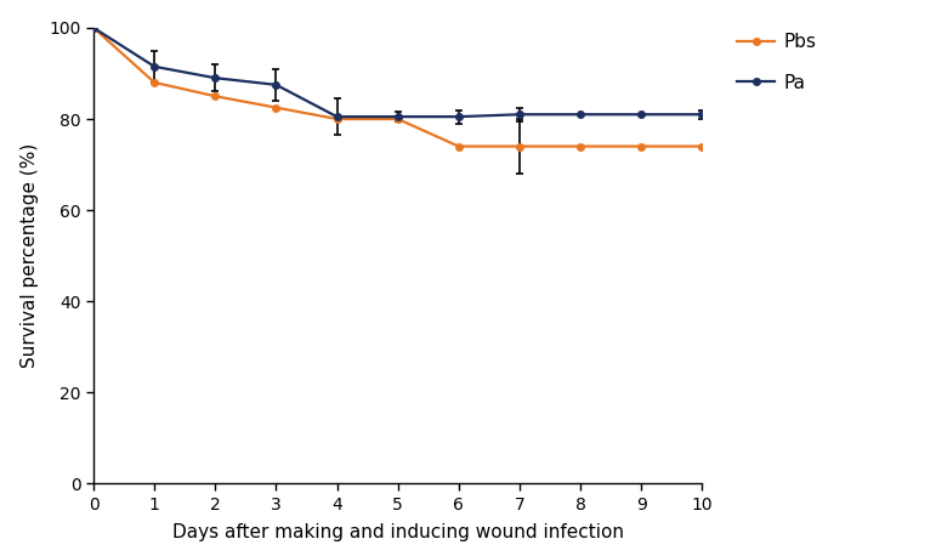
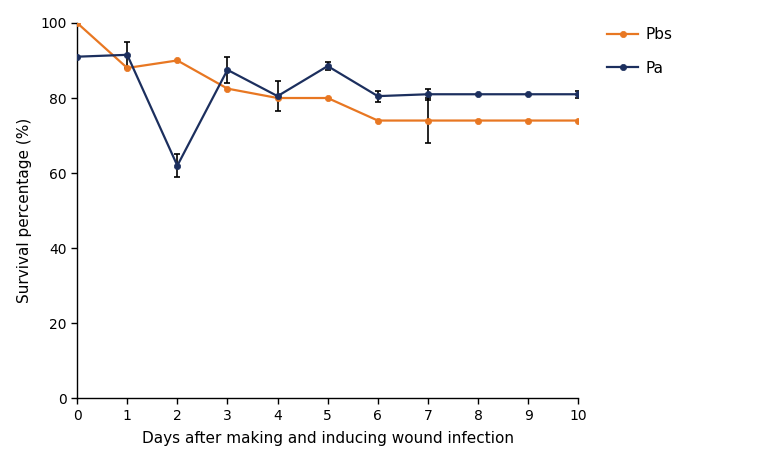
Pa/0: 100.0 -> 91.0
Pbs/2: 85.0 -> 90.0
Pa/2: 89.0 -> 62.0
Pa/5: 80.5 -> 88.5
